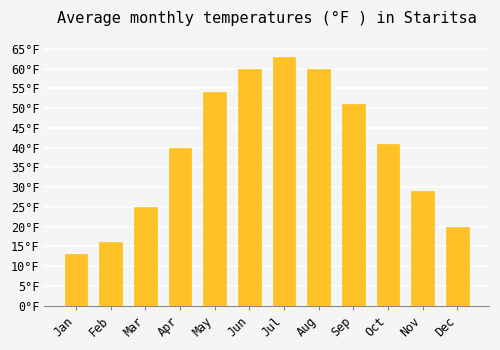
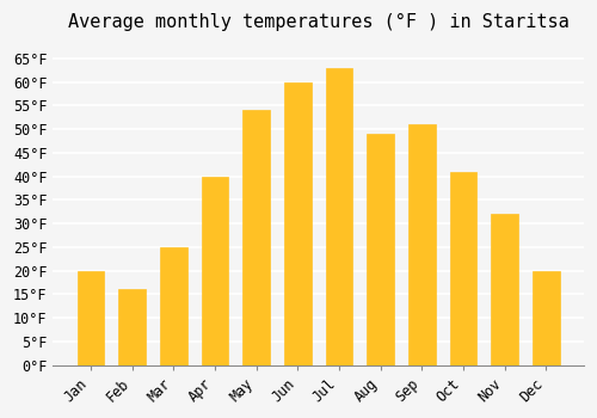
Jan: 13°F -> 20°F
Aug: 60°F -> 49°F
Nov: 29°F -> 32°F
